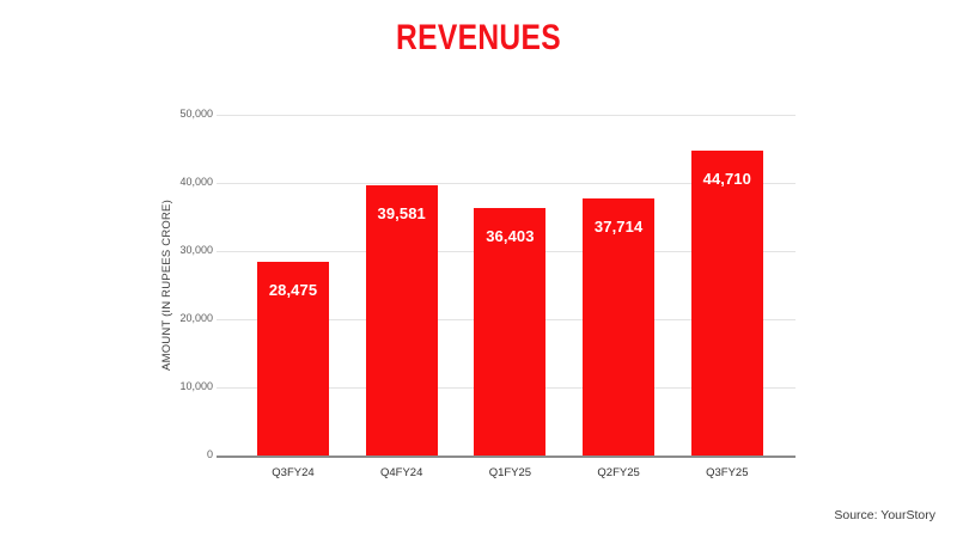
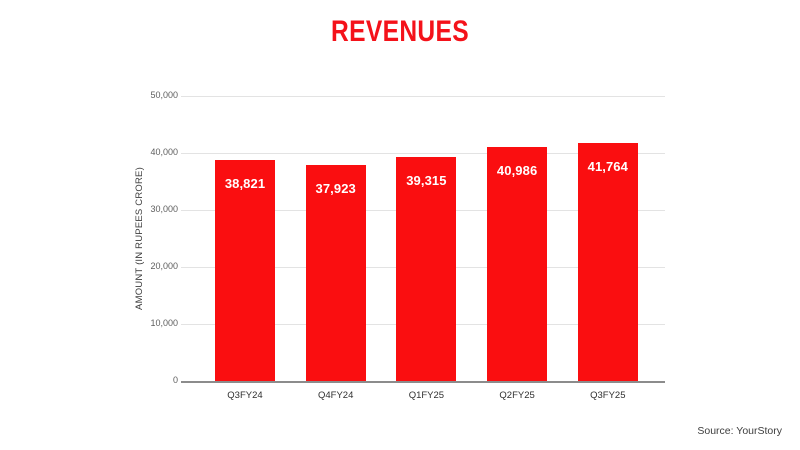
Q3FY24: 28,475 -> 38,821
Q4FY24: 39,581 -> 37,923
Q1FY25: 36,403 -> 39,315
Q2FY25: 37,714 -> 40,986
Q3FY25: 44,710 -> 41,764
